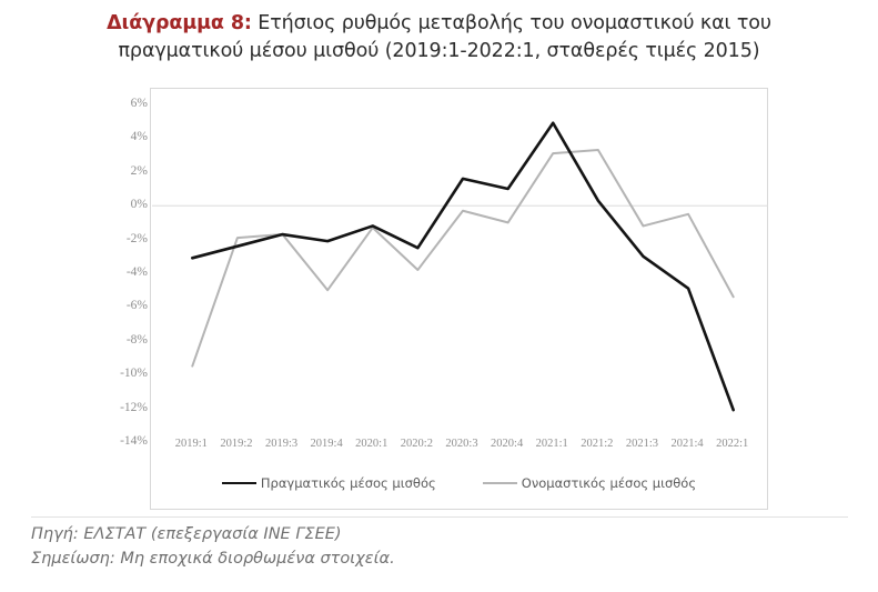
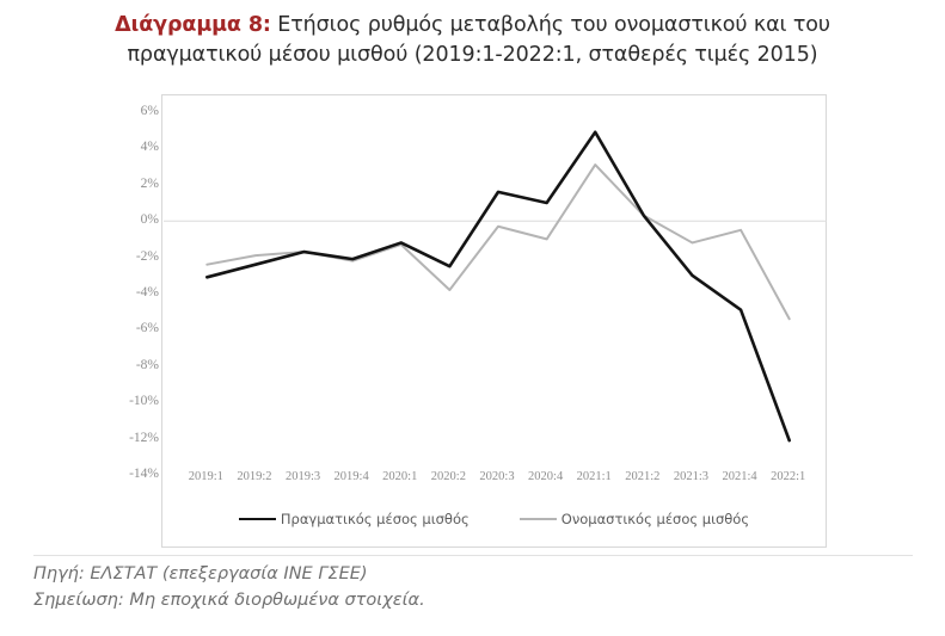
Ονομαστικός μέσος μισθός/2019:1: -9.5% -> -2.4%
Ονομαστικός μέσος μισθός/2019:4: -5.0% -> -2.2%
Ονομαστικός μέσος μισθός/2021:2: 3.3% -> 0.3%
